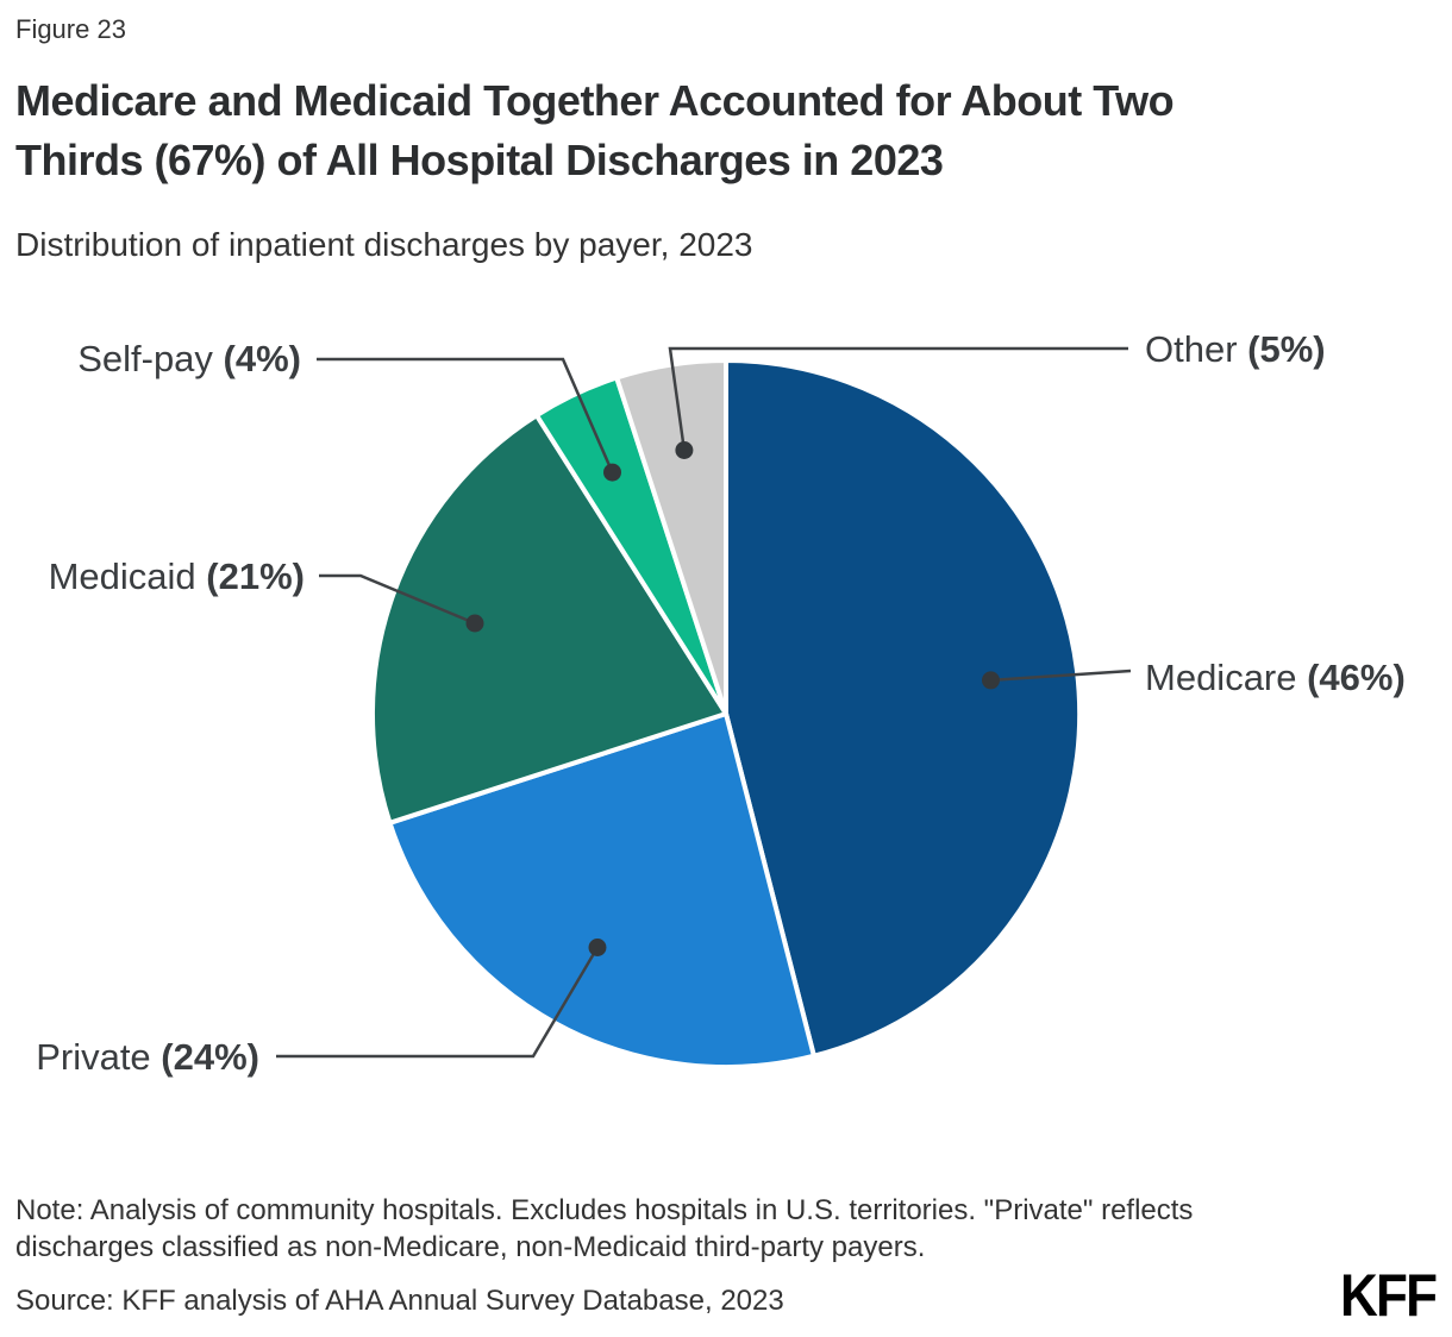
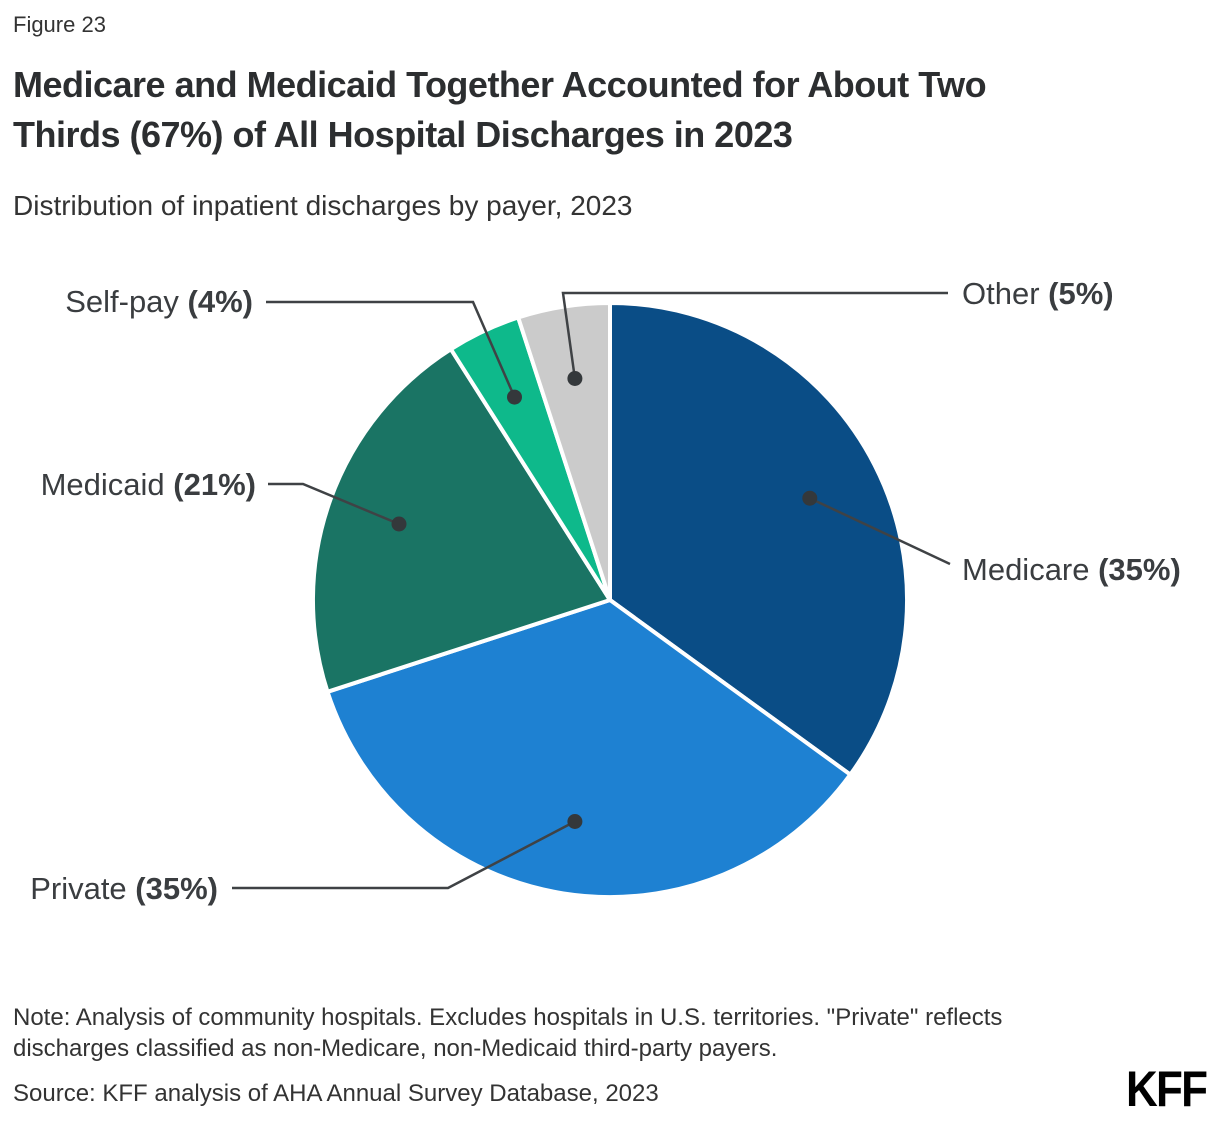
Medicare: 46% -> 35%
Private: 24% -> 35%
